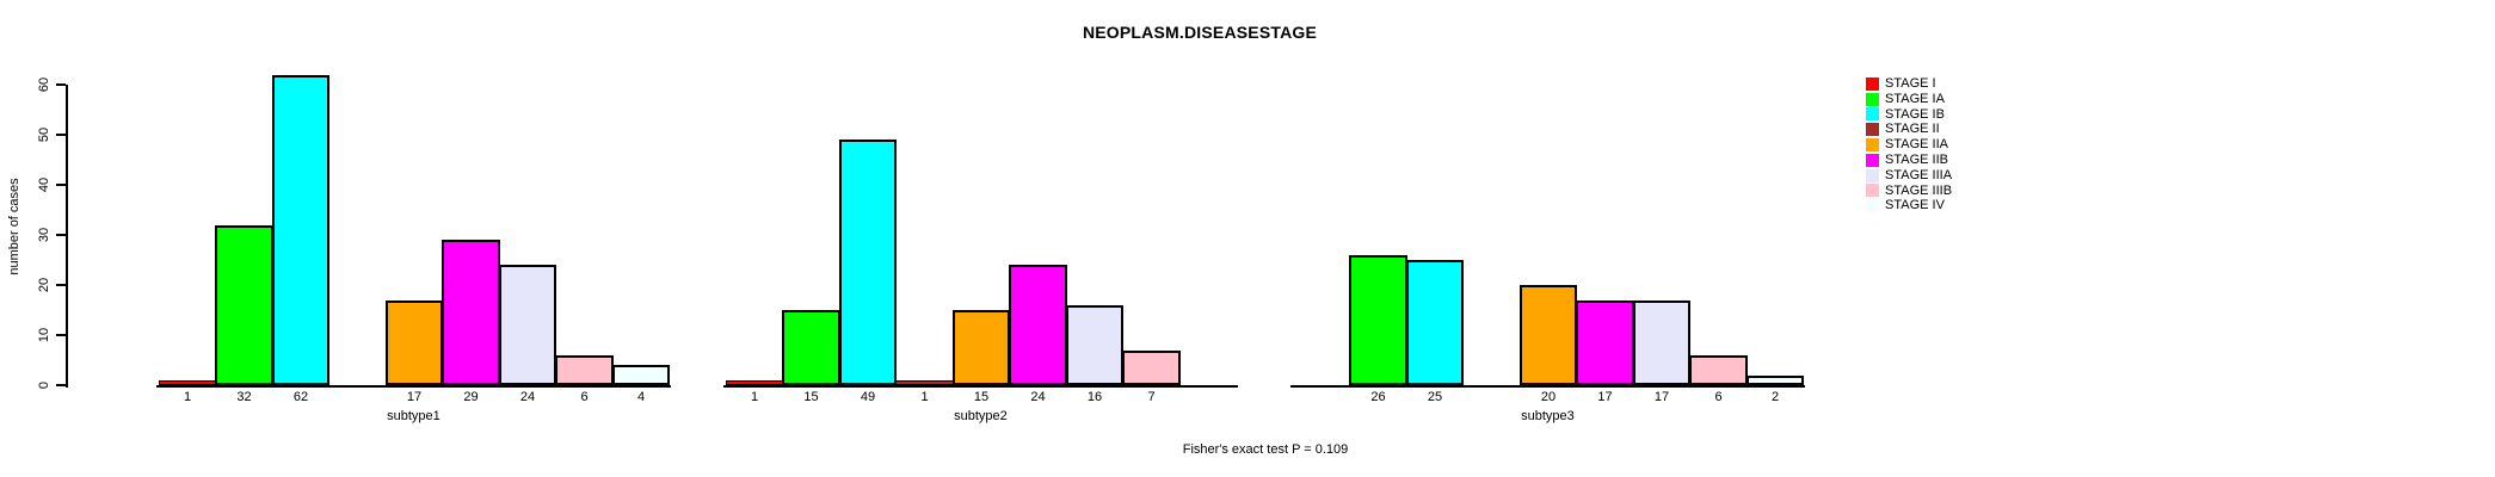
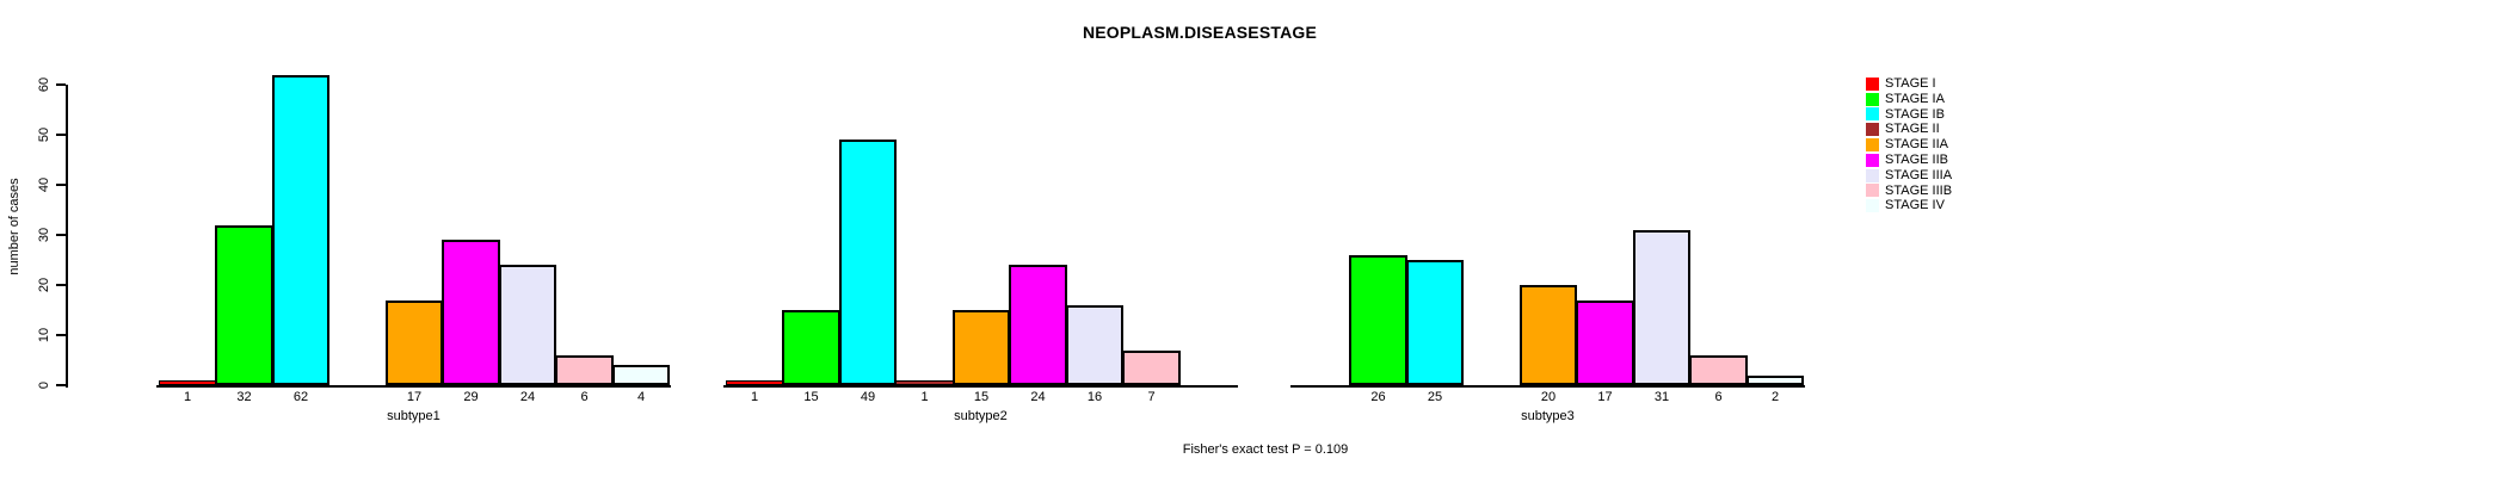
STAGE IIIA/subtype3: 17 -> 31
